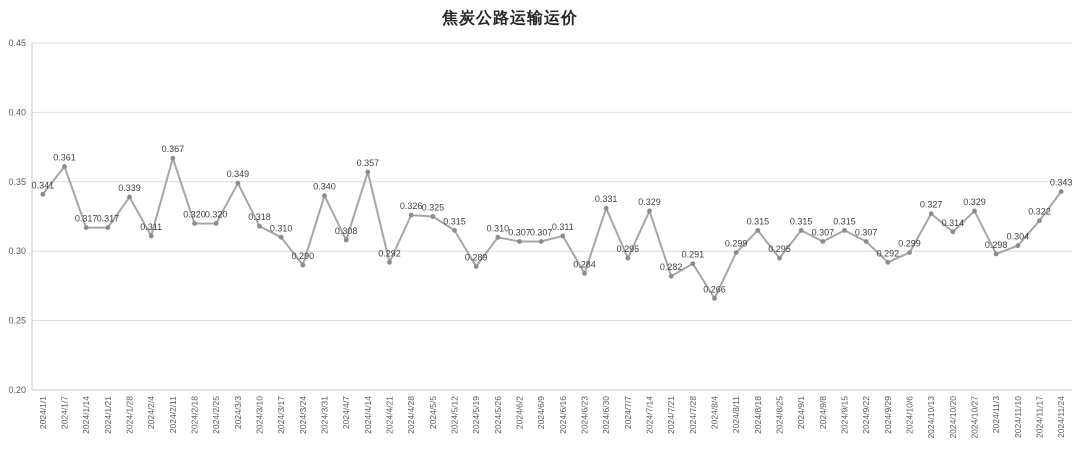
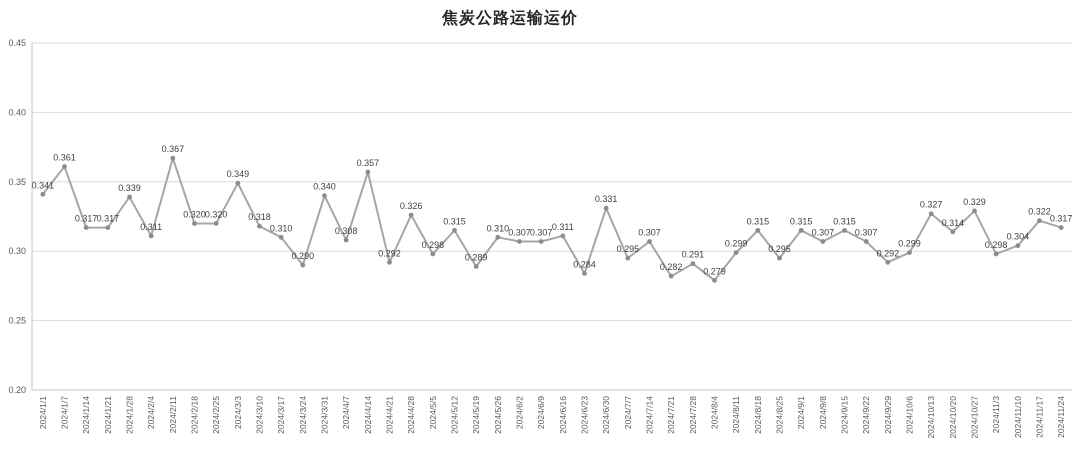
2024/5/5: 0.325 -> 0.298
2024/7/14: 0.329 -> 0.307
2024/8/4: 0.266 -> 0.279
2024/11/24: 0.343 -> 0.317
